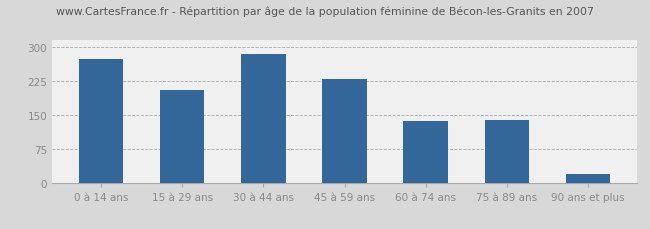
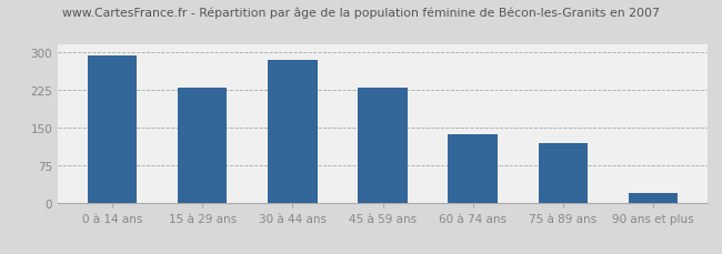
0 à 14 ans: 275 -> 293
15 à 29 ans: 205 -> 230
75 à 89 ans: 140 -> 120
